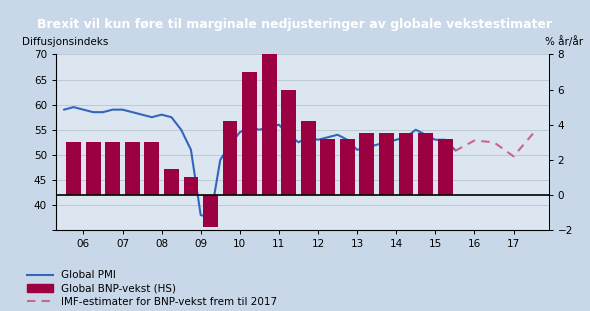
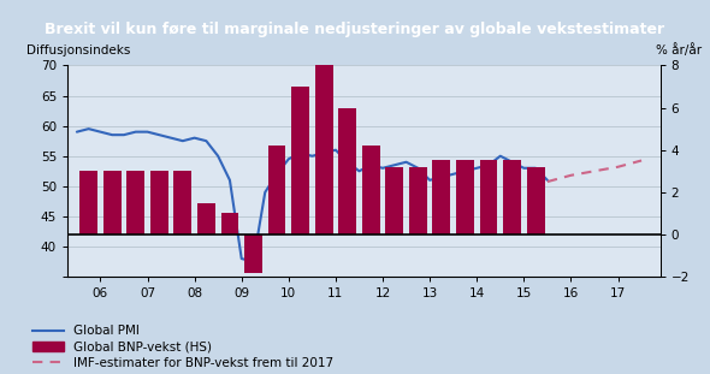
IMF-estimater for BNP-vekst frem til 2017/16: 3.1 -> 2.8
IMF-estimater for BNP-vekst frem til 2017/17: 2.2 -> 3.2
